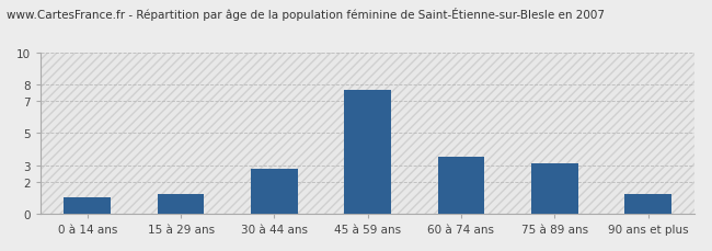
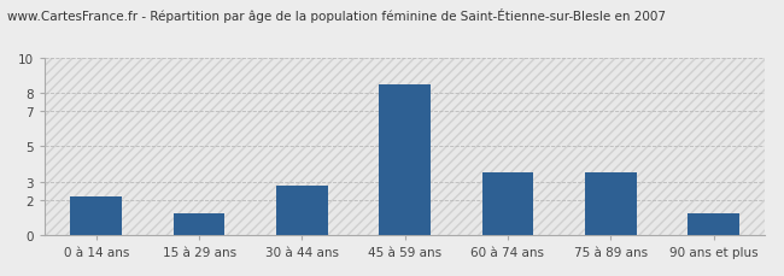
0 à 14 ans: 1.0 -> 2.2
45 à 59 ans: 7.7 -> 8.5
75 à 89 ans: 3.1 -> 3.5
